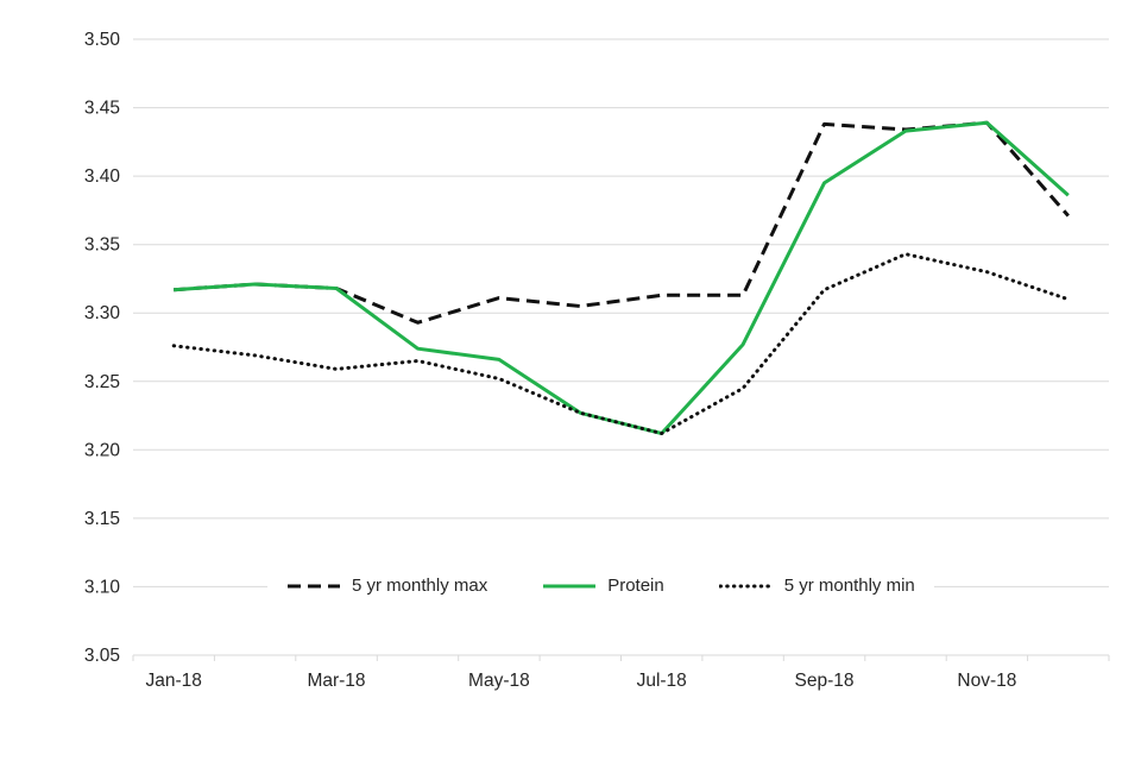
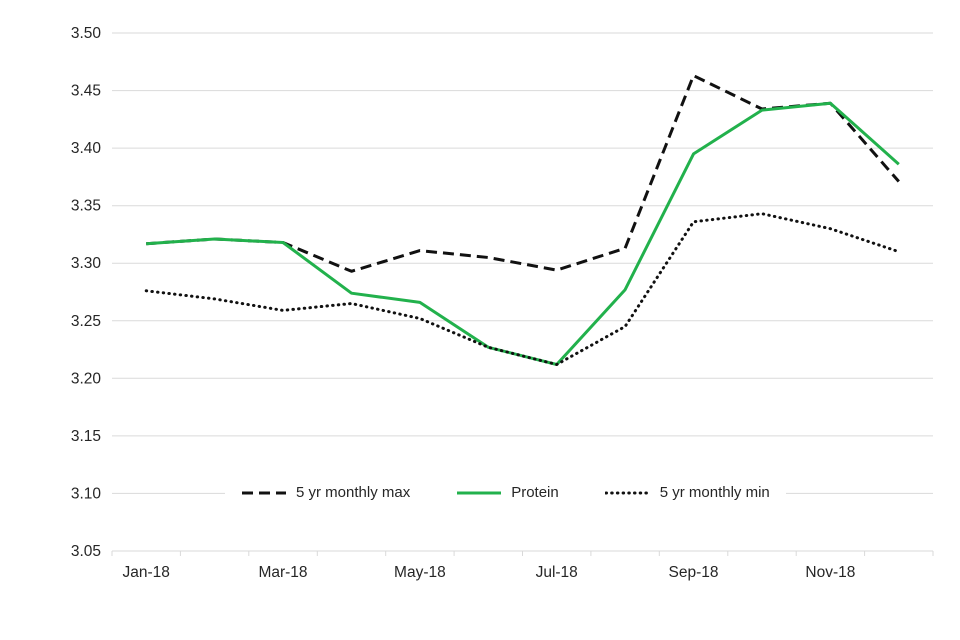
5 yr monthly max/Jul-18: 3.313 -> 3.294
5 yr monthly max/Sep-18: 3.438 -> 3.463
5 yr monthly min/Sep-18: 3.317 -> 3.336
